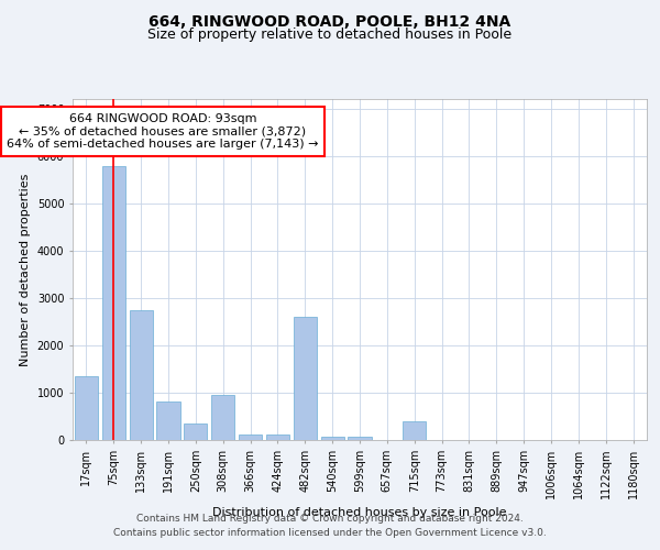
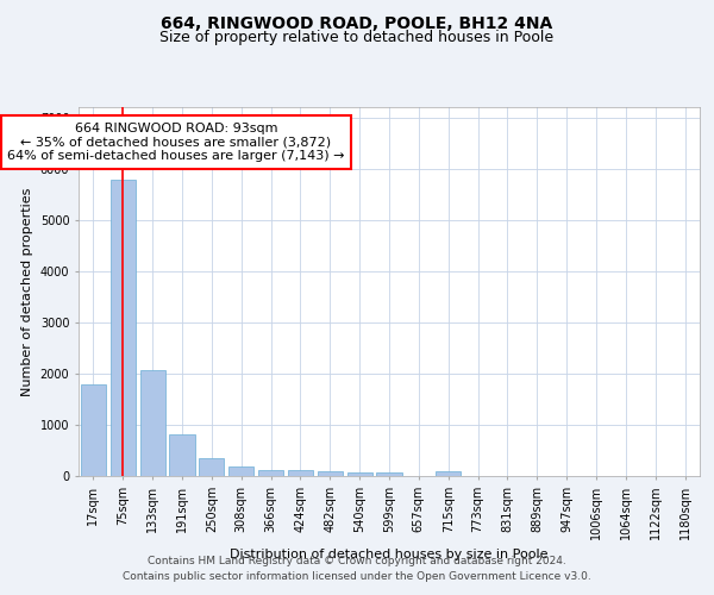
17sqm: 1350 -> 1780
133sqm: 2750 -> 2060
308sqm: 950 -> 190
482sqm: 2600 -> 100
715sqm: 400 -> 100
